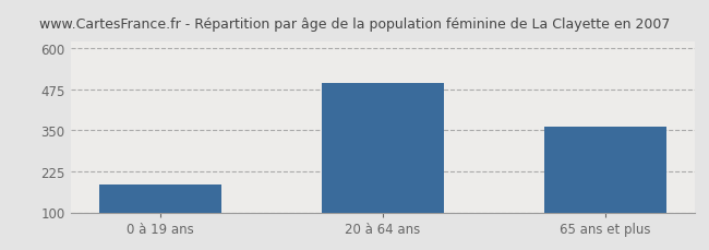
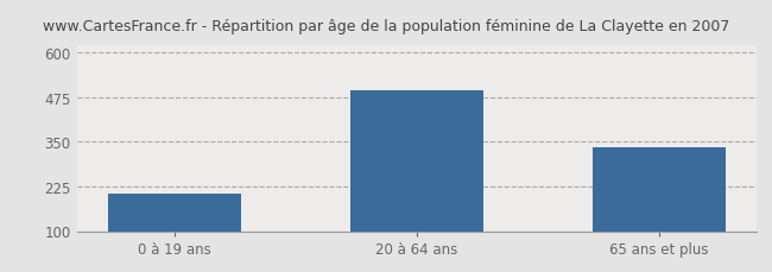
0 à 19 ans: 185 -> 205
65 ans et plus: 362 -> 335
